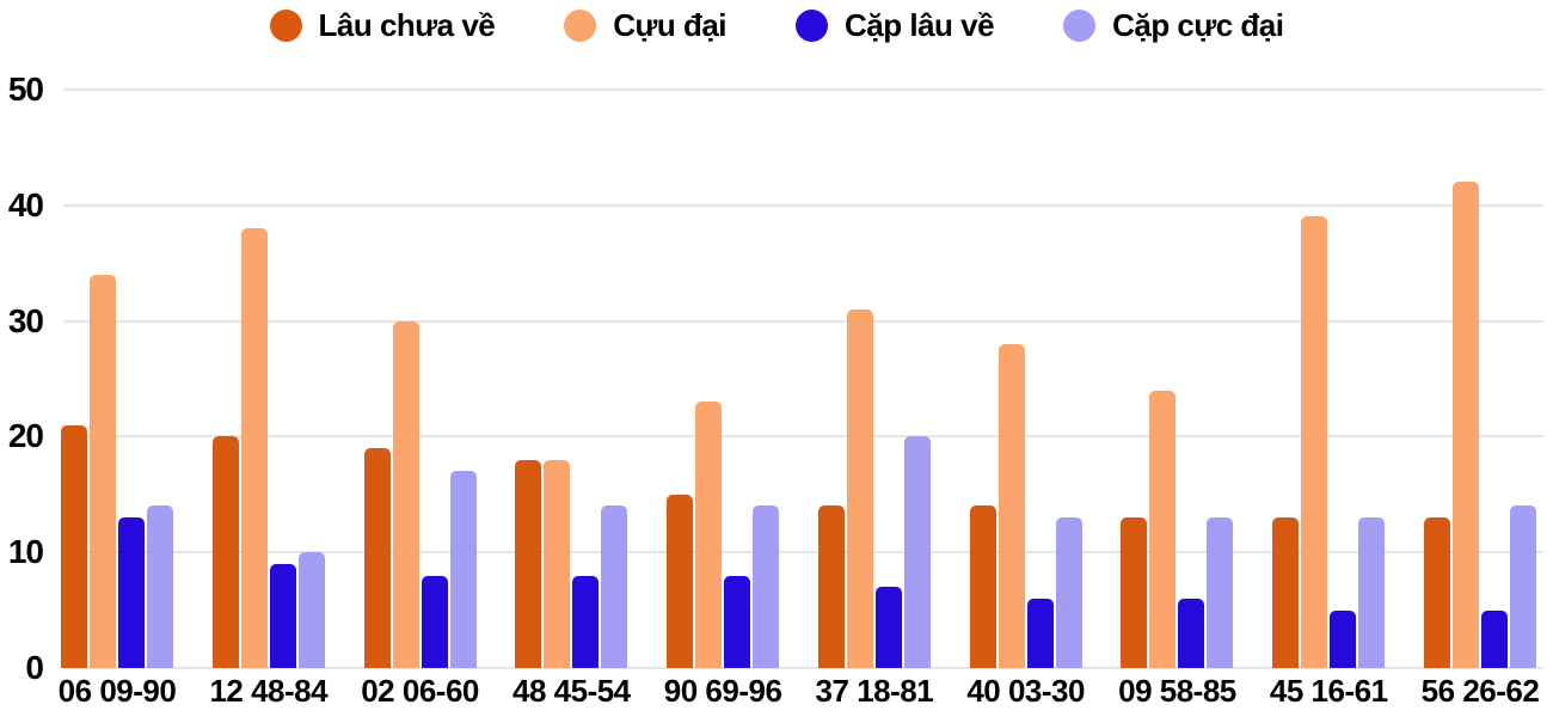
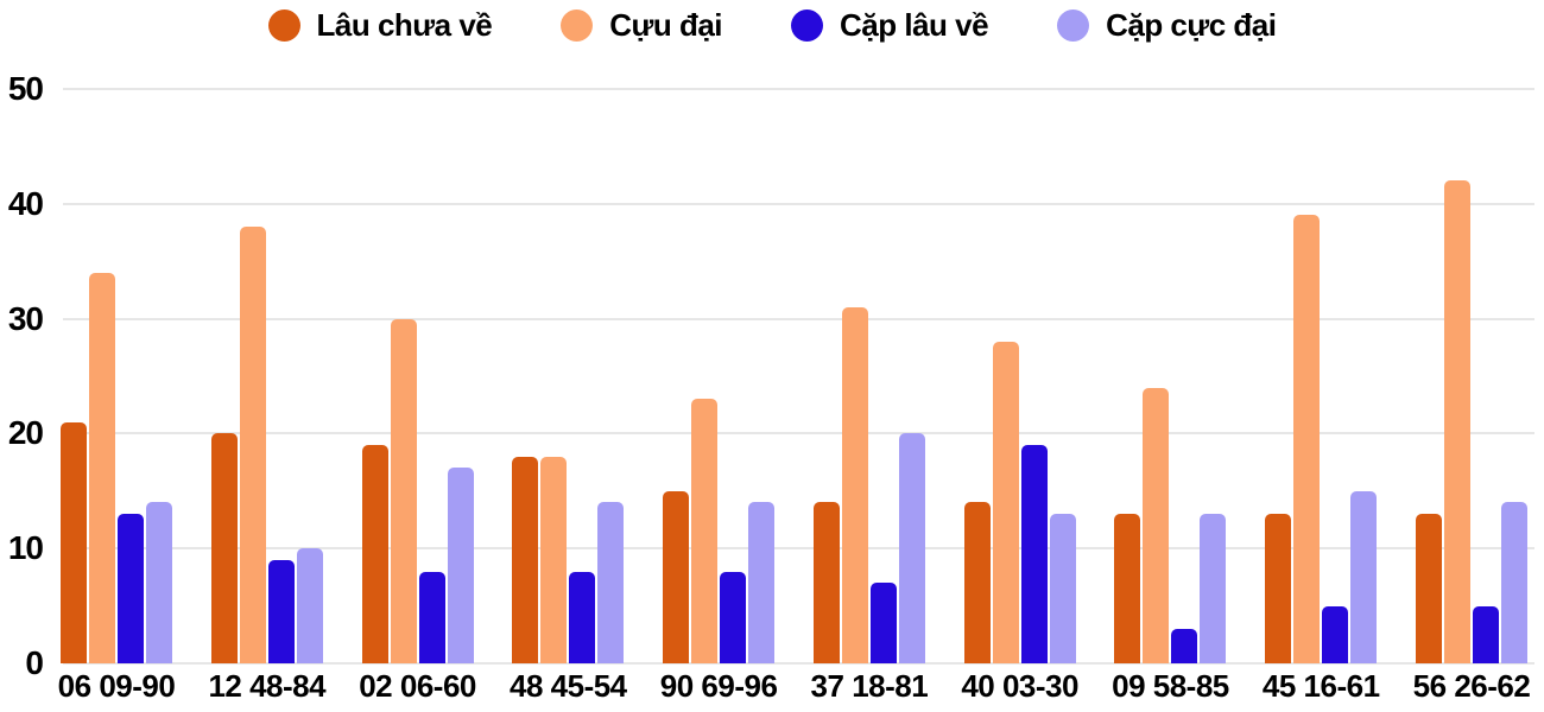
Cặp lâu về/40 03-30: 6 -> 19
Cặp lâu về/09 58-85: 6 -> 3
Cặp cực đại/45 16-61: 13 -> 15
